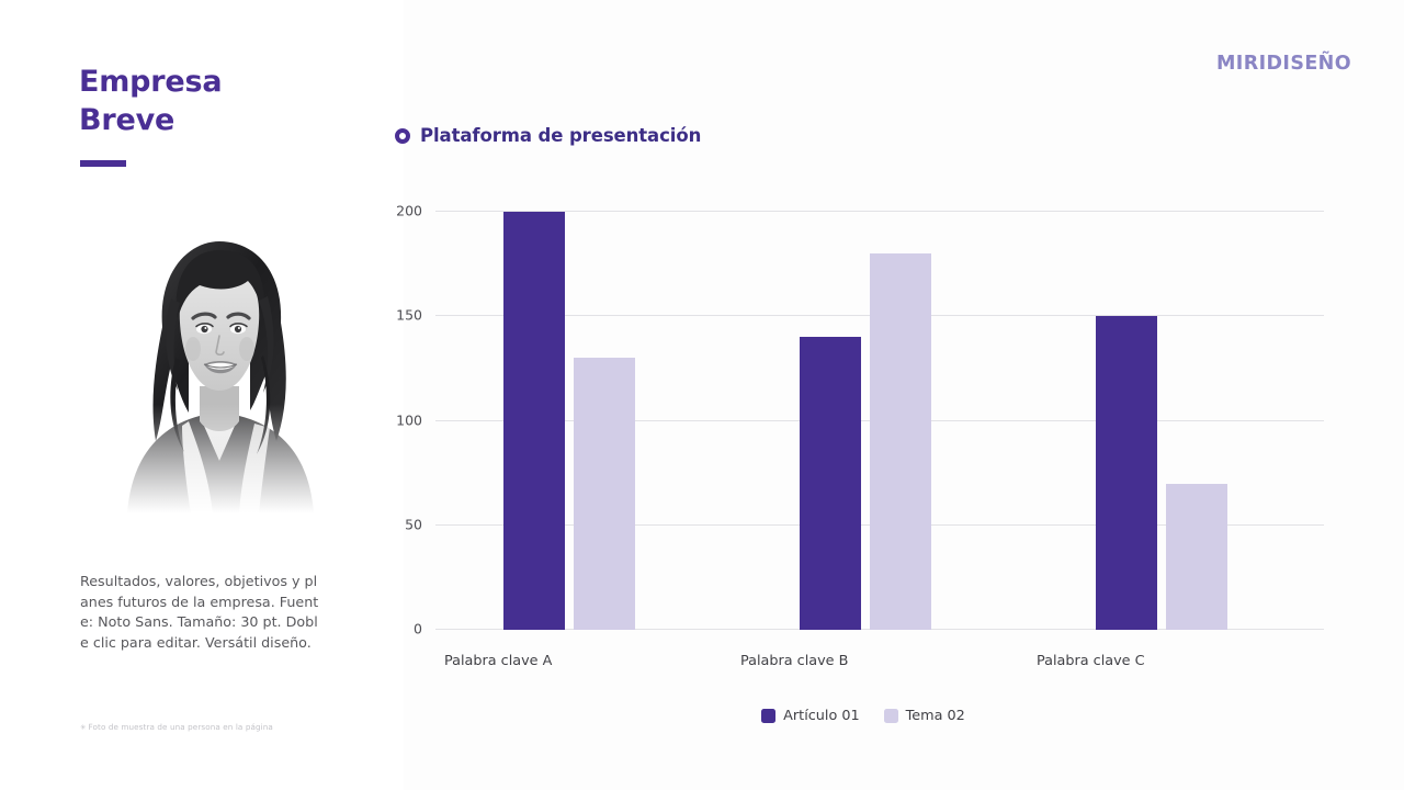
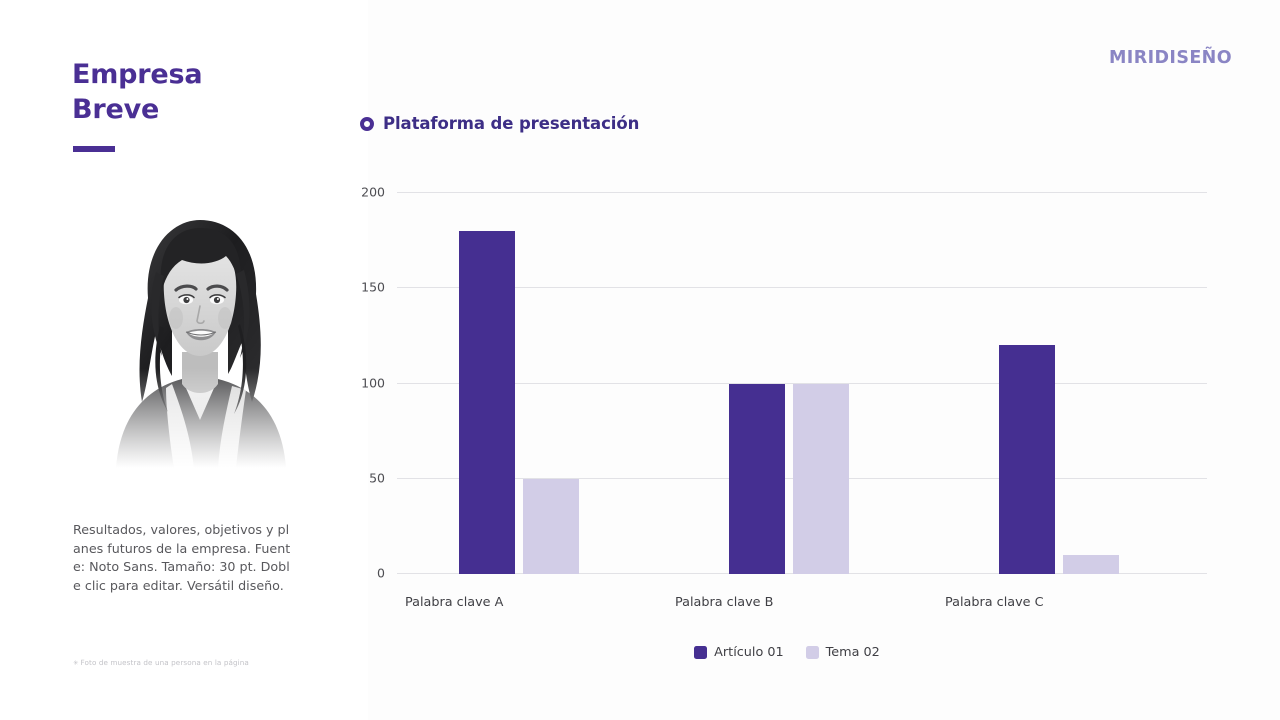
Artículo 01/Palabra clave A: 200 -> 180
Tema 02/Palabra clave A: 130 -> 50
Artículo 01/Palabra clave B: 140 -> 100
Tema 02/Palabra clave B: 180 -> 100
Artículo 01/Palabra clave C: 150 -> 120
Tema 02/Palabra clave C: 70 -> 10
